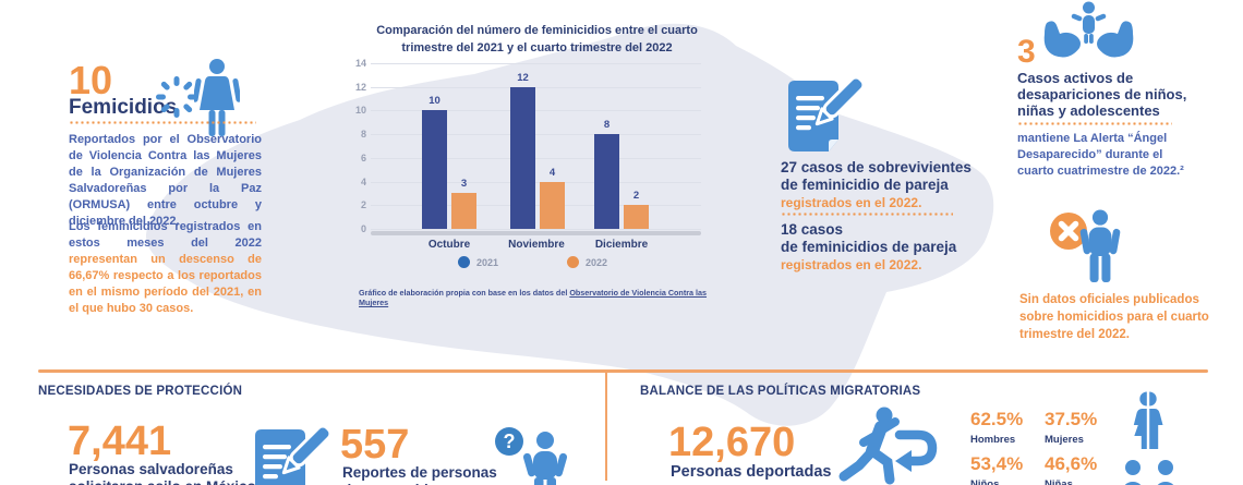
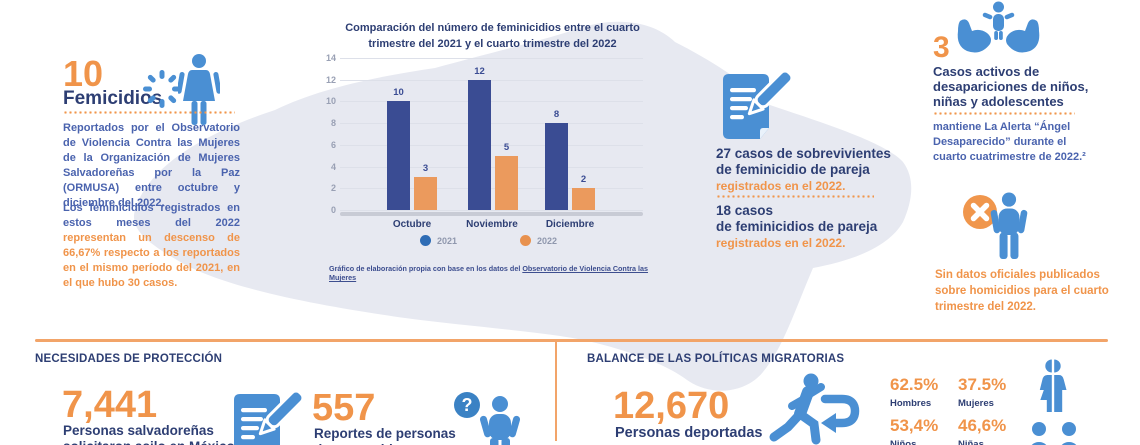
2022/Noviembre: 4 -> 5
